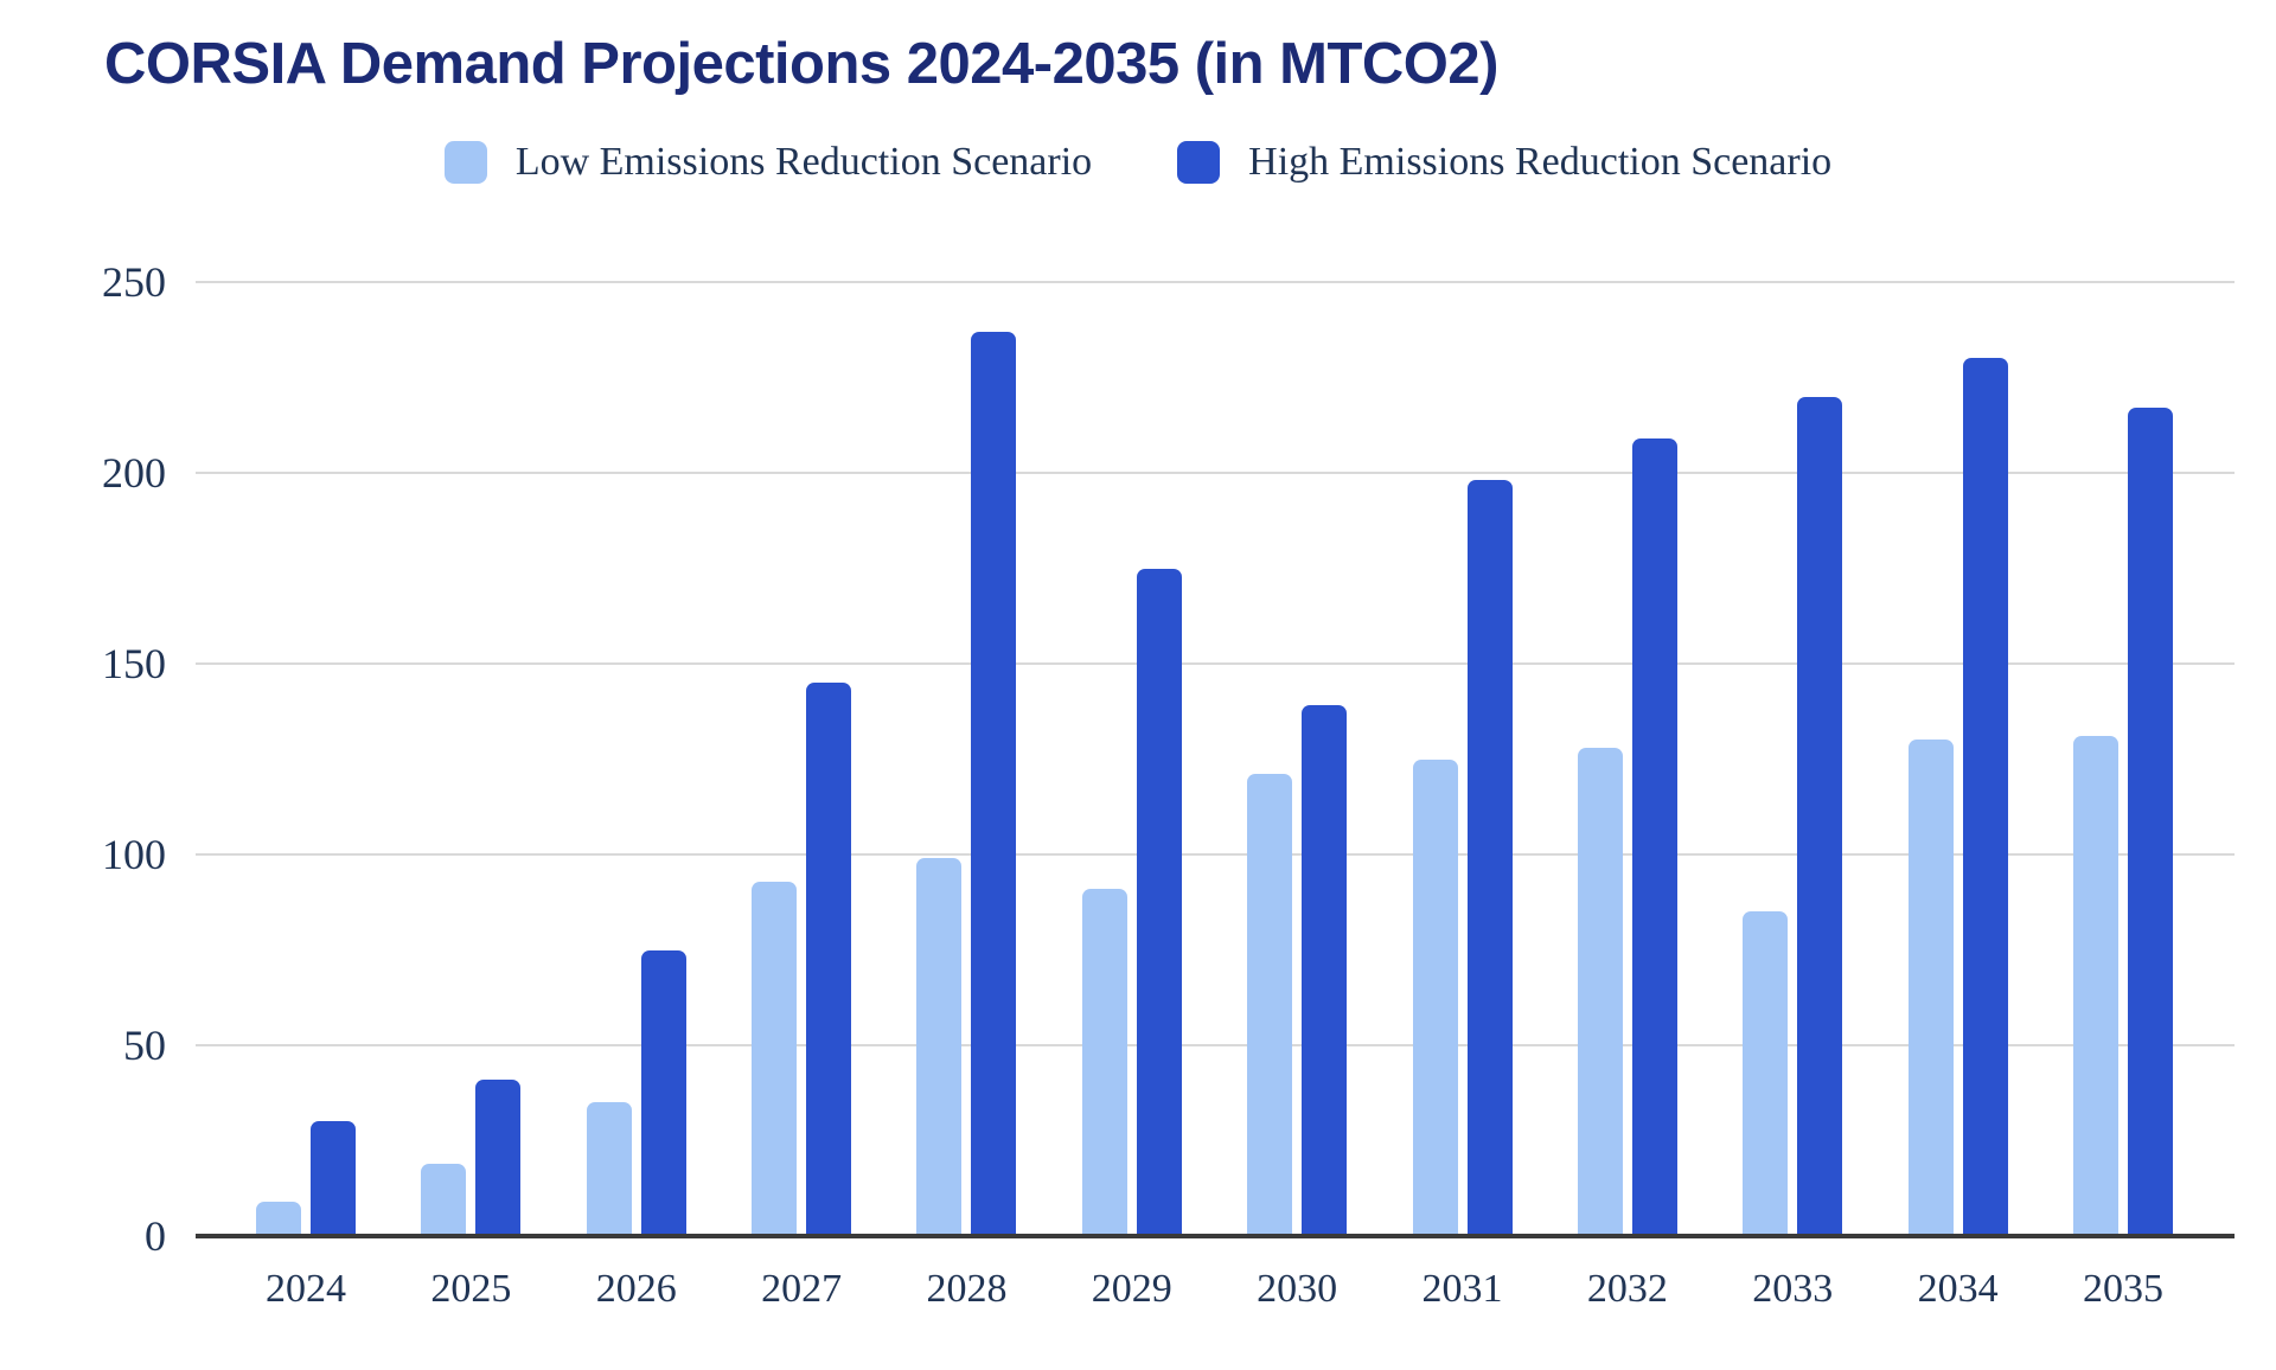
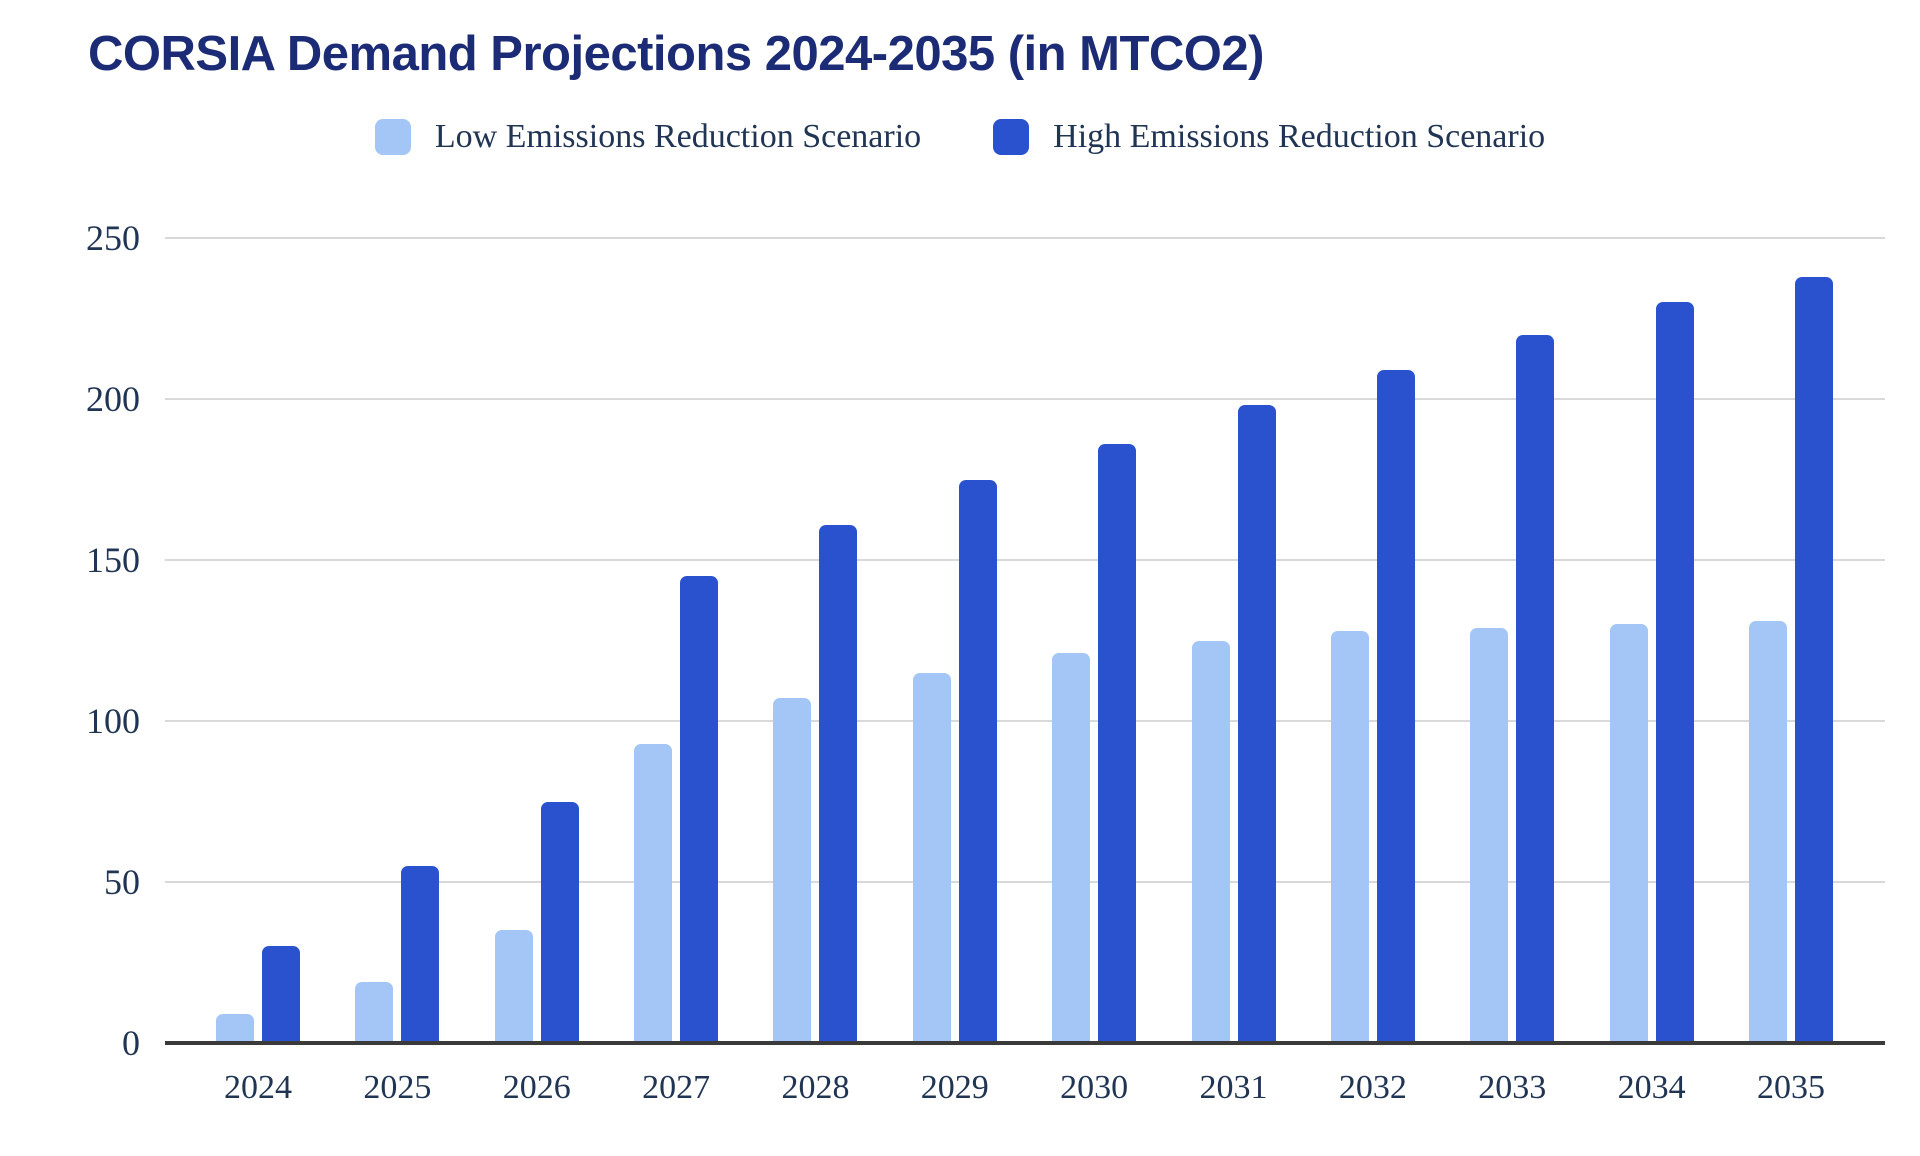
High Emissions Reduction Scenario/2025: 41 -> 55
Low Emissions Reduction Scenario/2028: 99 -> 107
High Emissions Reduction Scenario/2028: 237 -> 161
Low Emissions Reduction Scenario/2029: 91 -> 115
High Emissions Reduction Scenario/2030: 139 -> 186
Low Emissions Reduction Scenario/2033: 85 -> 129
High Emissions Reduction Scenario/2035: 217 -> 238
